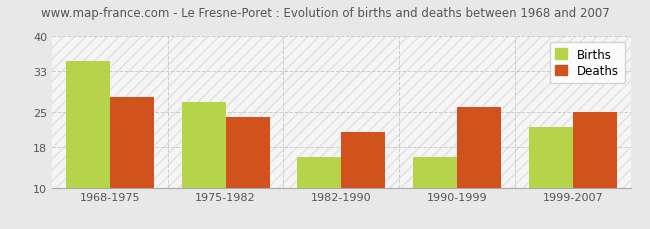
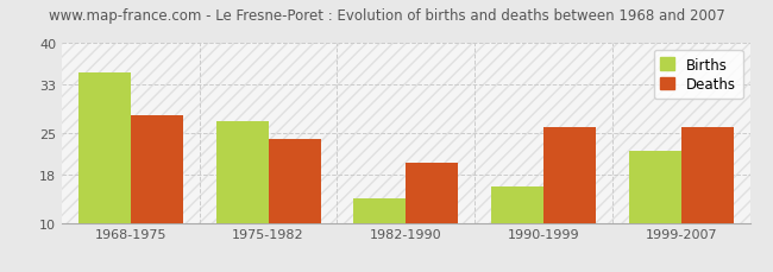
Births/1982-1990: 16 -> 14
Deaths/1982-1990: 21 -> 20
Deaths/1999-2007: 25 -> 26
